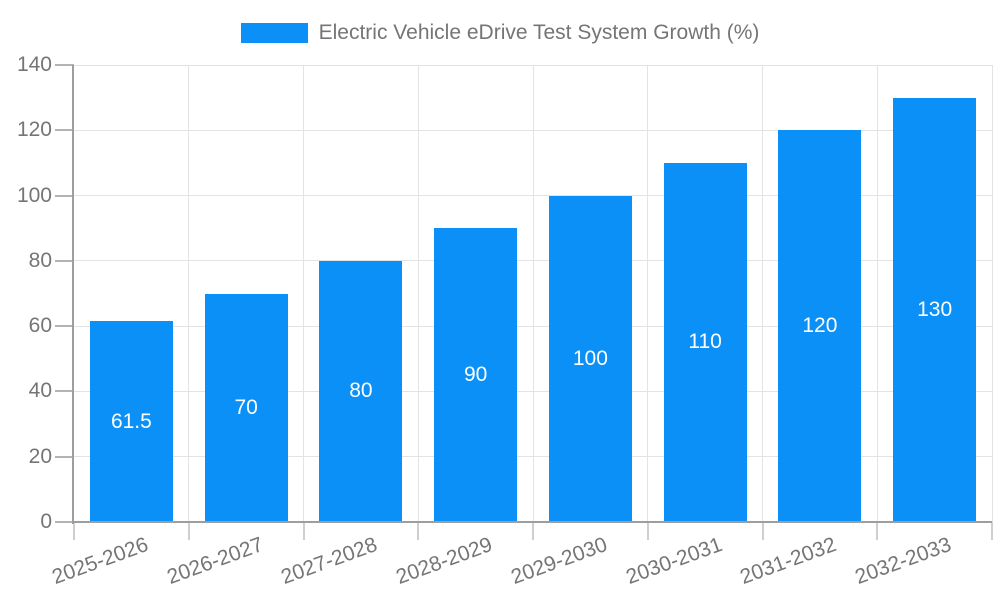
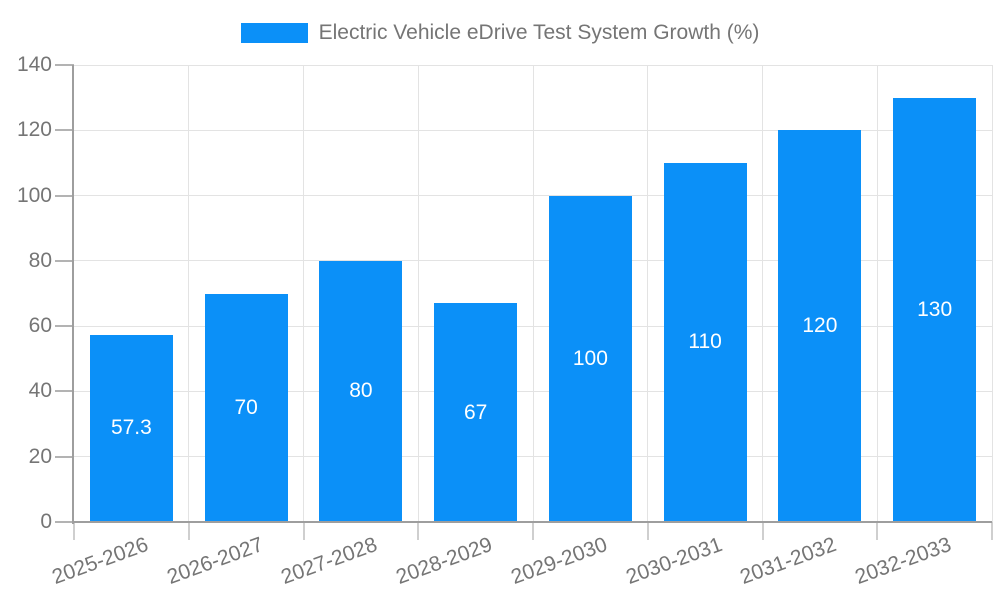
2025-2026: 61.5 -> 57.3
2028-2029: 90 -> 67
